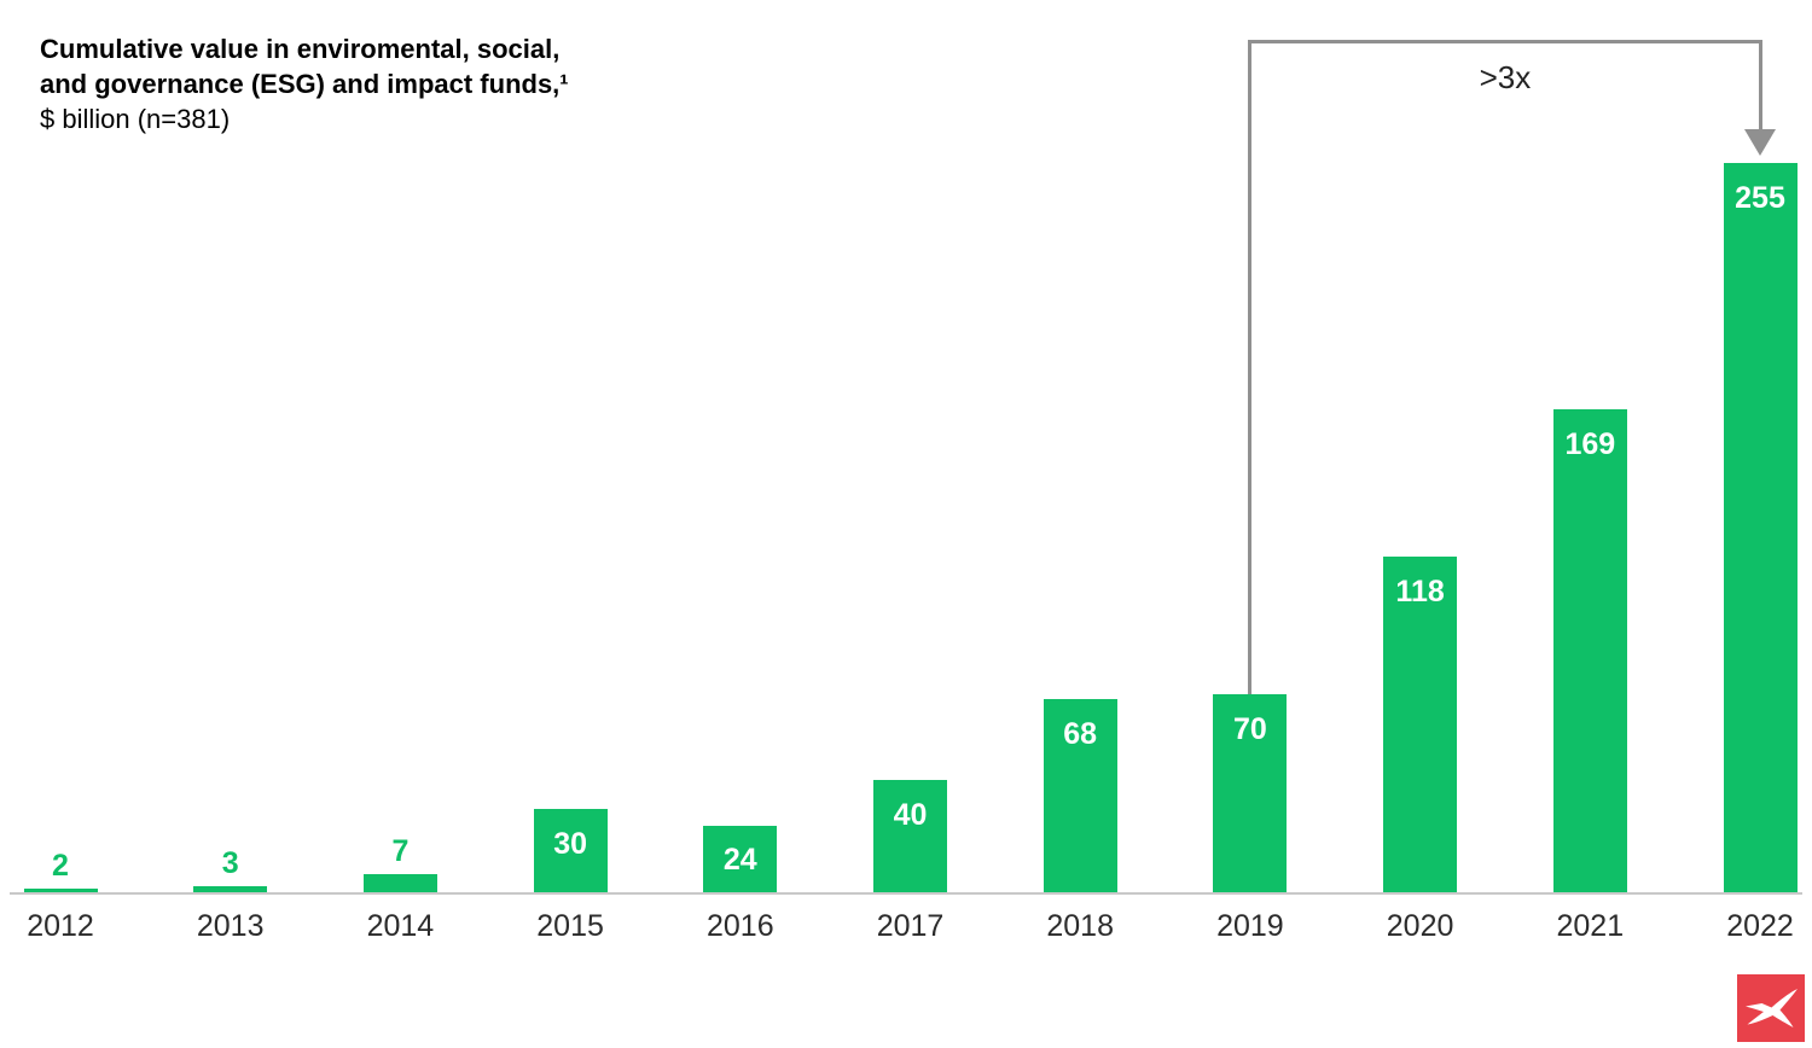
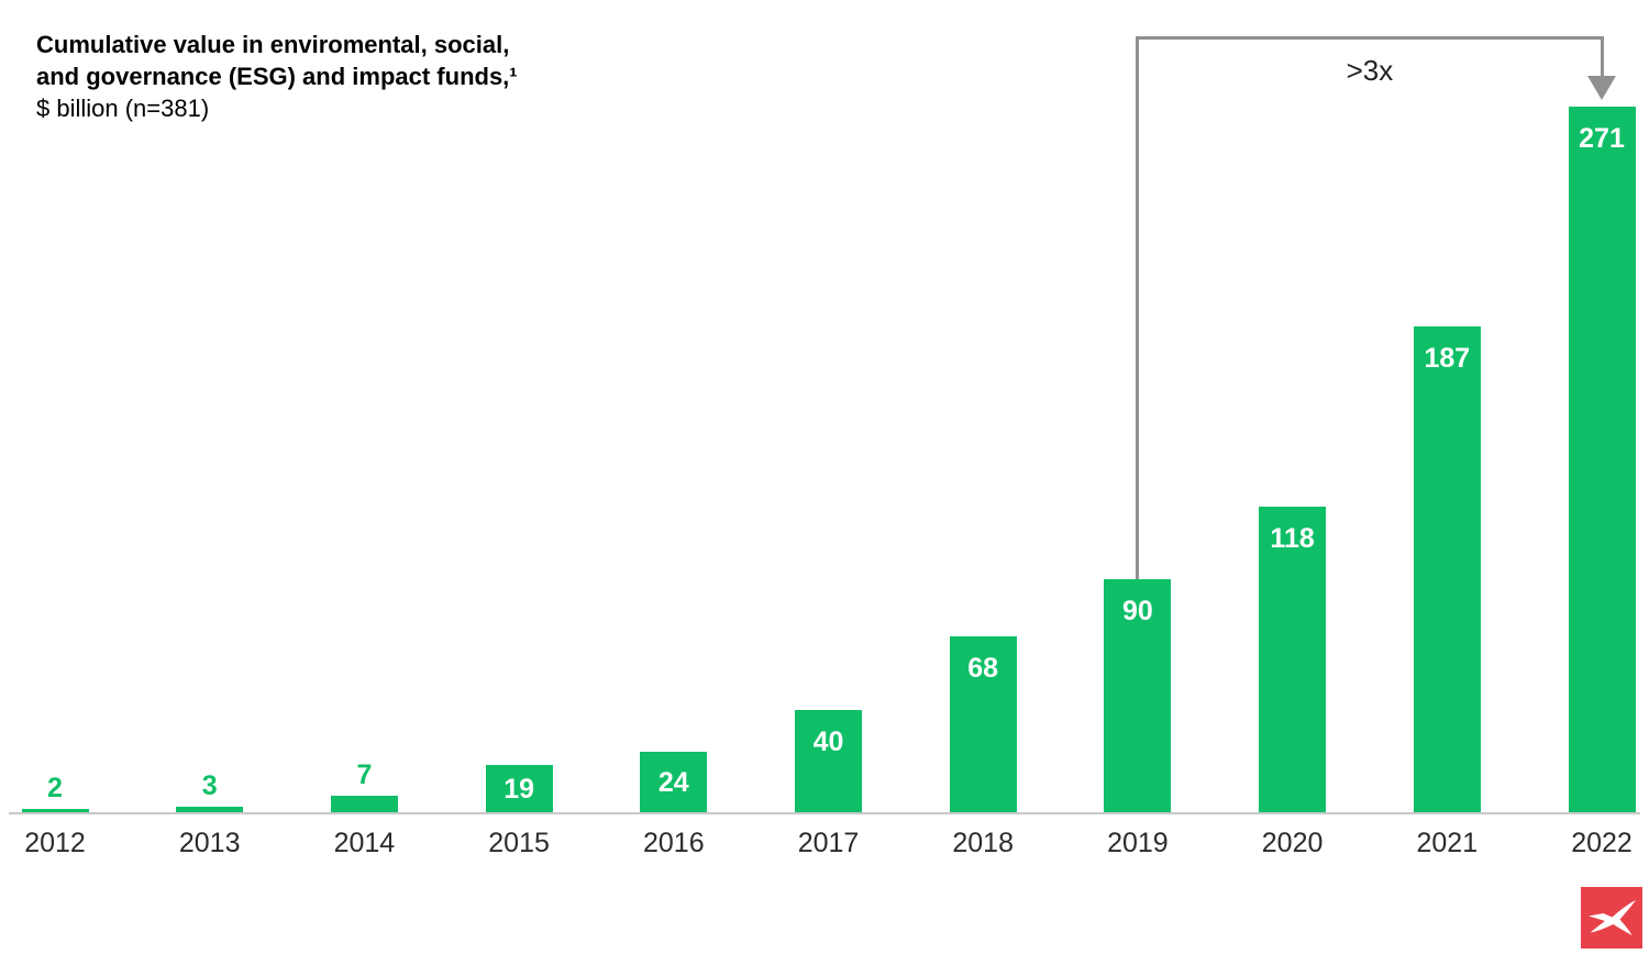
2015: 30 -> 19
2019: 70 -> 90
2021: 169 -> 187
2022: 255 -> 271
